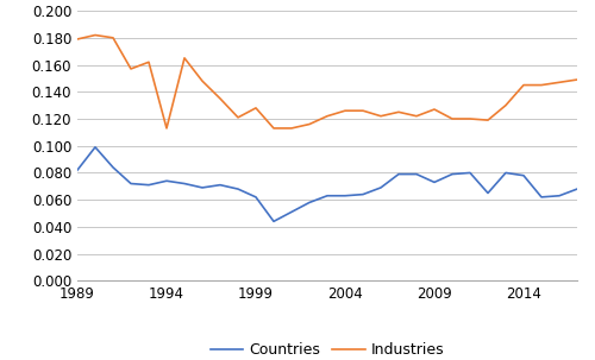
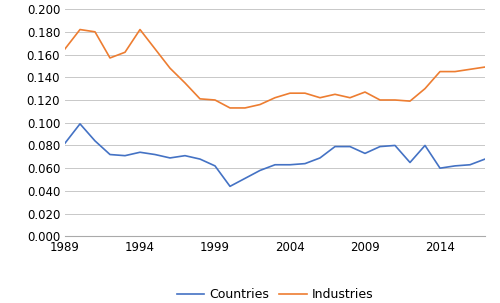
Industries/1989: 0.179 -> 0.165
Industries/1994: 0.113 -> 0.182
Industries/1999: 0.128 -> 0.120
Countries/2014: 0.078 -> 0.060
